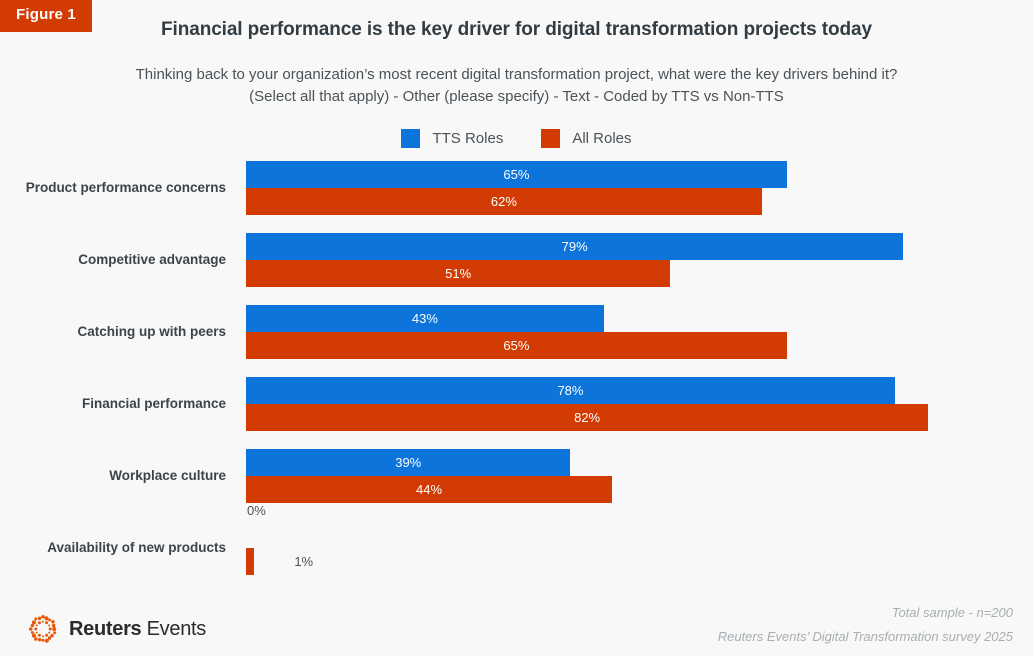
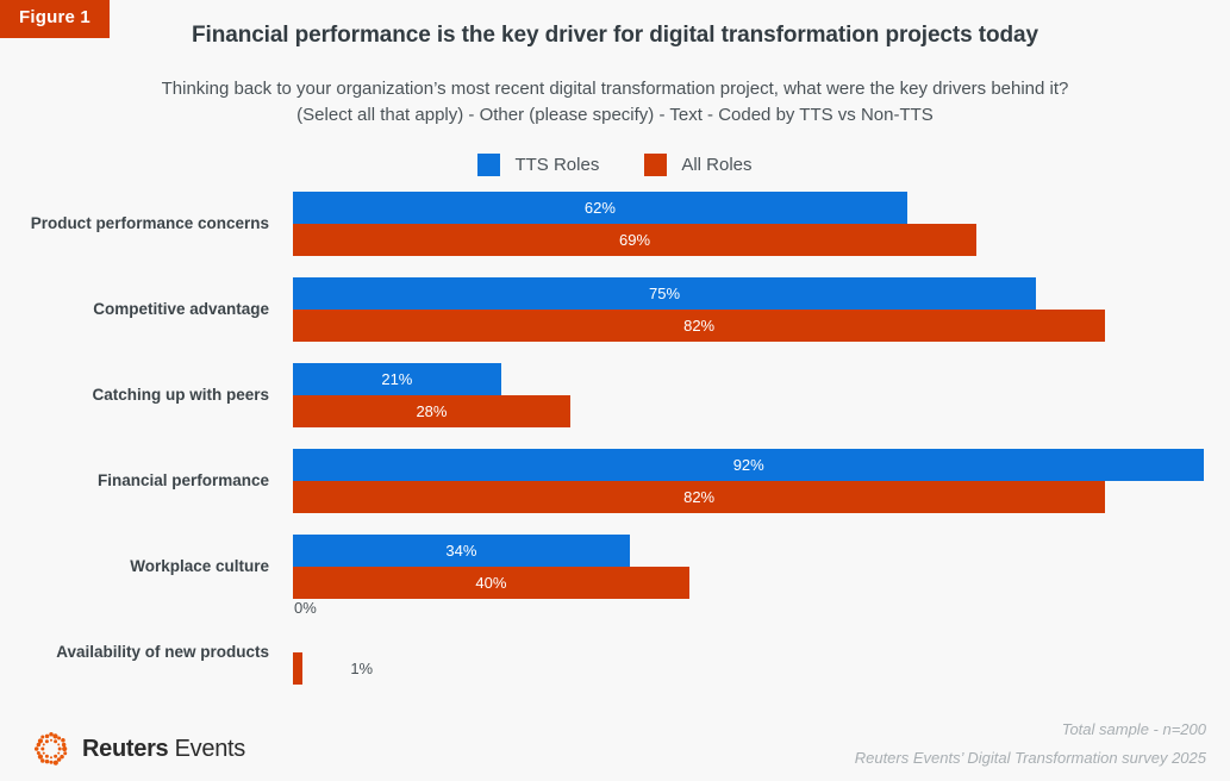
TTS Roles/Product performance concerns: 65% -> 62%
All Roles/Product performance concerns: 62% -> 69%
TTS Roles/Competitive advantage: 79% -> 75%
All Roles/Competitive advantage: 51% -> 82%
TTS Roles/Catching up with peers: 43% -> 21%
All Roles/Catching up with peers: 65% -> 28%
TTS Roles/Financial performance: 78% -> 92%
TTS Roles/Workplace culture: 39% -> 34%
All Roles/Workplace culture: 44% -> 40%
